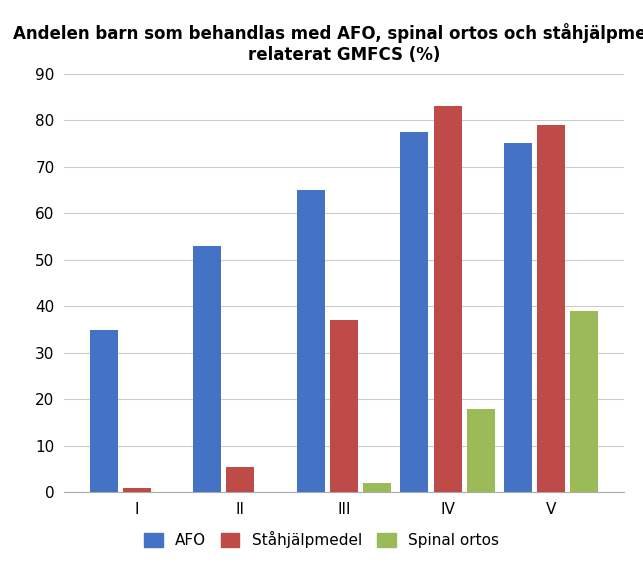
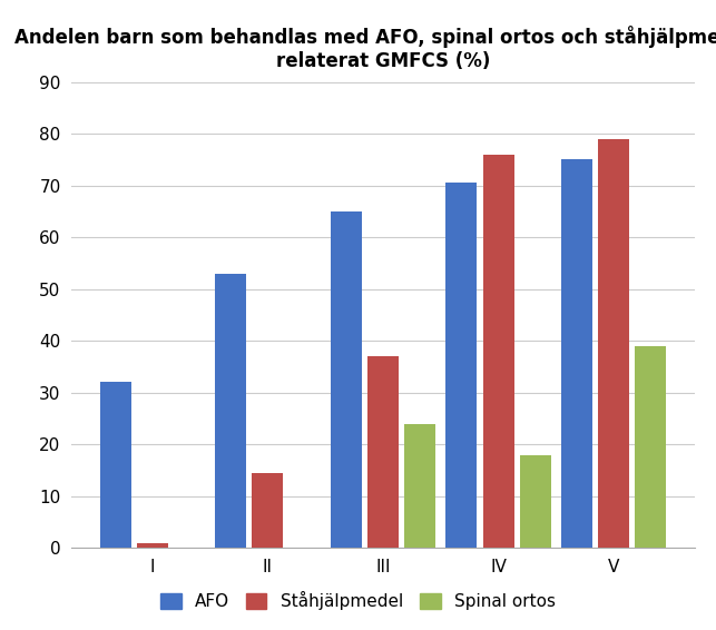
AFO/I: 35.0 -> 32.0
Ståhjälpmedel/II: 5.5 -> 14.5
Spinal ortos/III: 2 -> 24
AFO/IV: 77.5 -> 70.5
Ståhjälpmedel/IV: 83.0 -> 76.0
